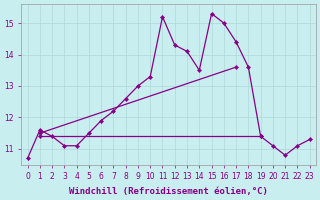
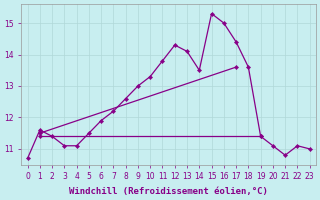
11: 15.2 -> 13.8
23: 11.3 -> 11.0
